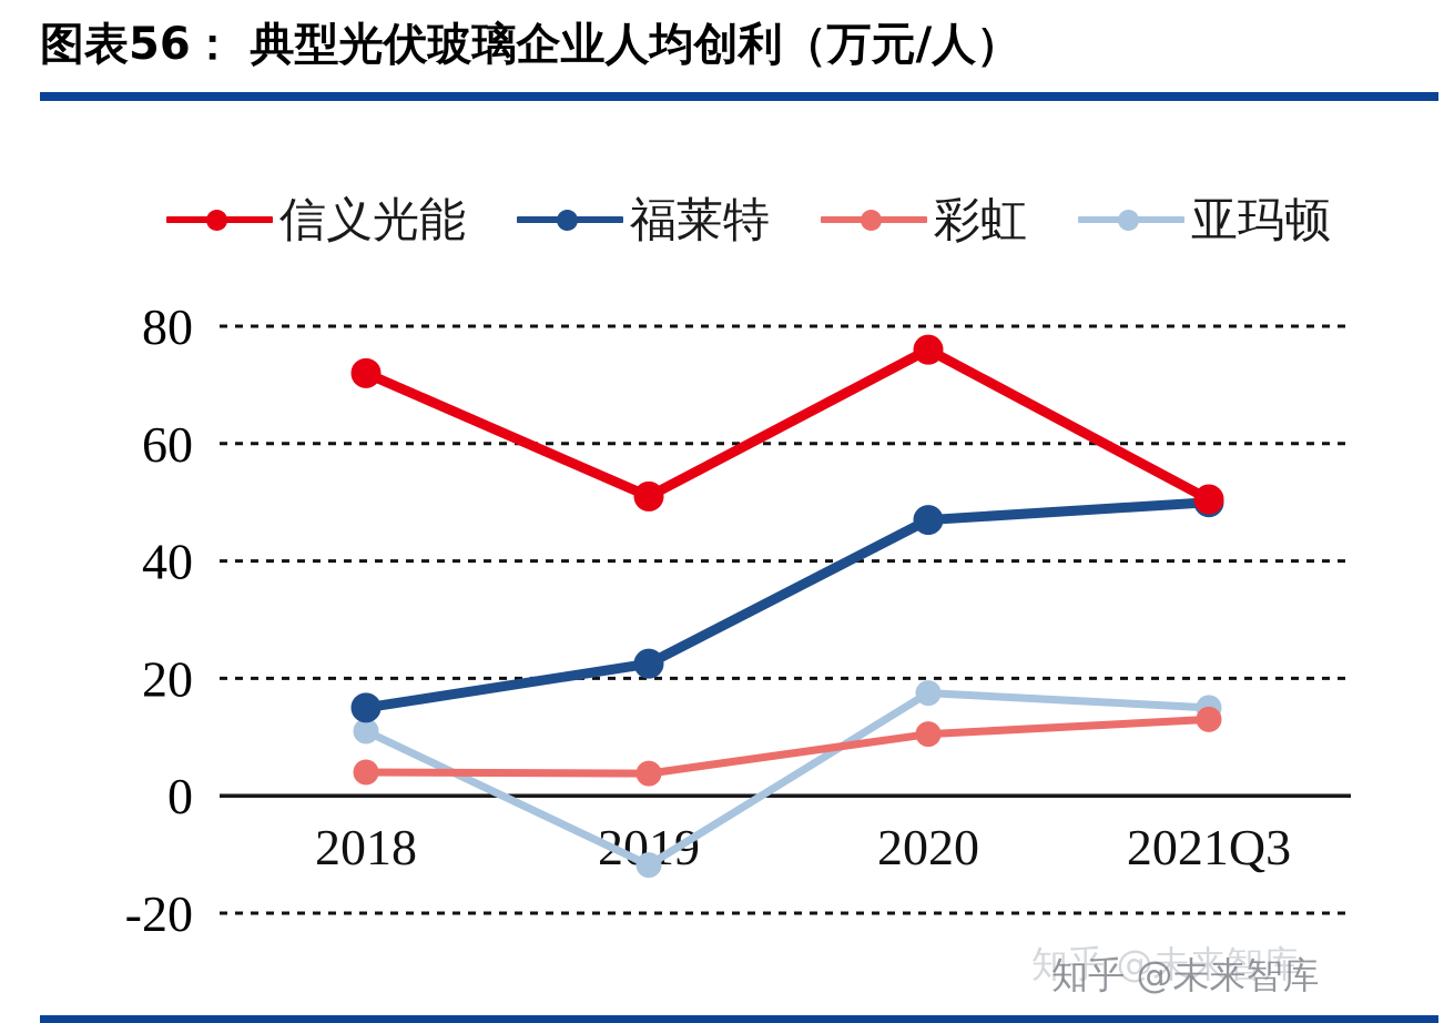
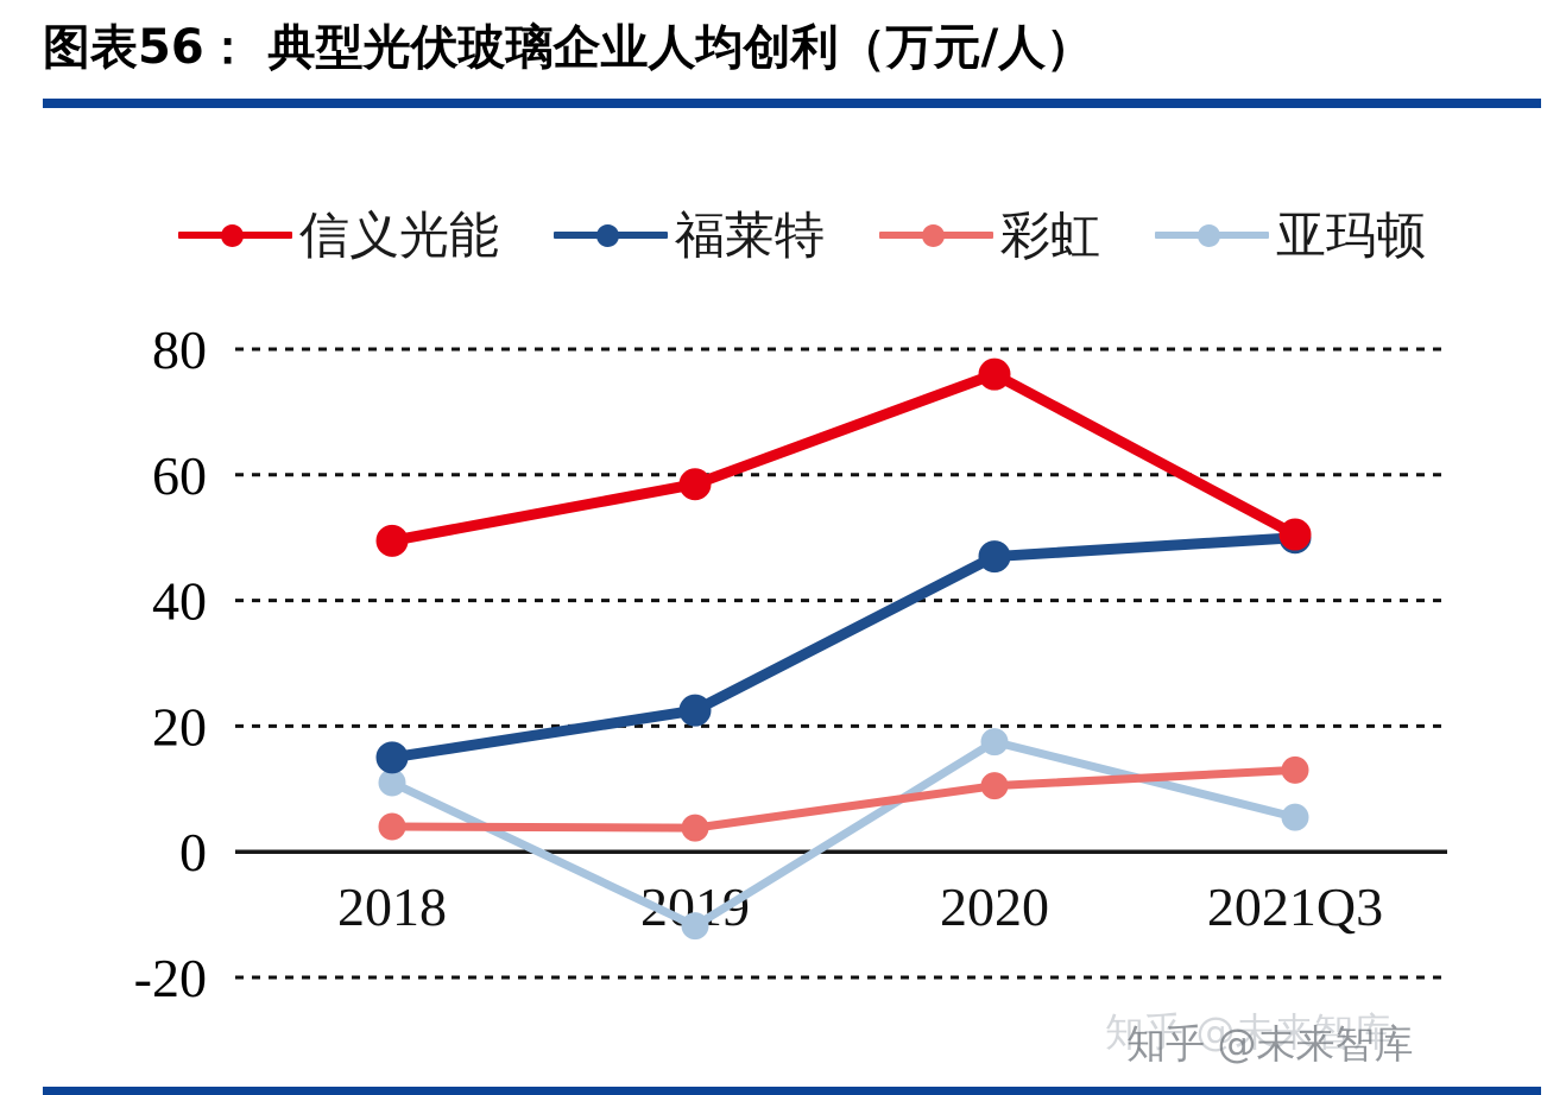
信义光能/2018: 72 -> 50
信义光能/2019: 51 -> 58
亚玛顿/2021Q3: 15 -> 6
